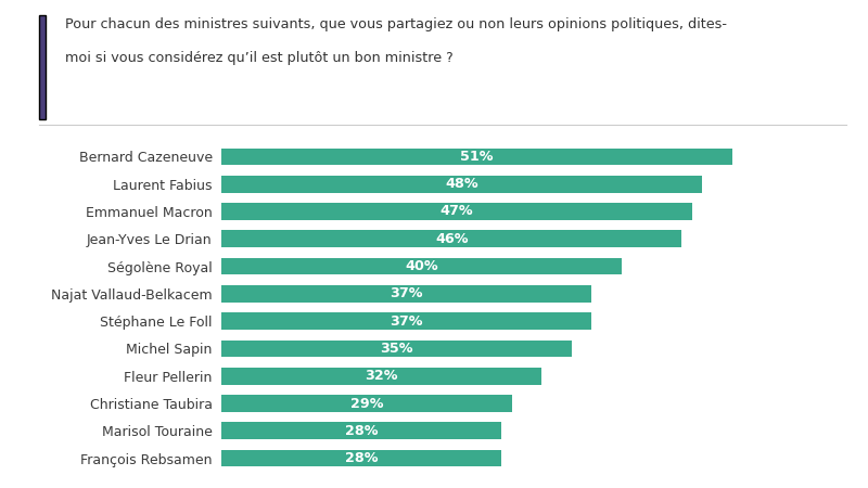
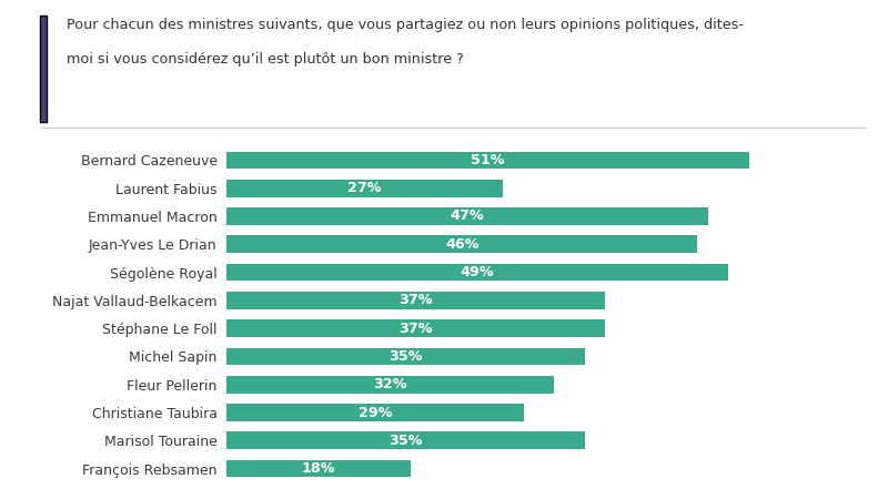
Laurent Fabius: 48% -> 27%
Ségolène Royal: 40% -> 49%
Marisol Touraine: 28% -> 35%
François Rebsamen: 28% -> 18%
